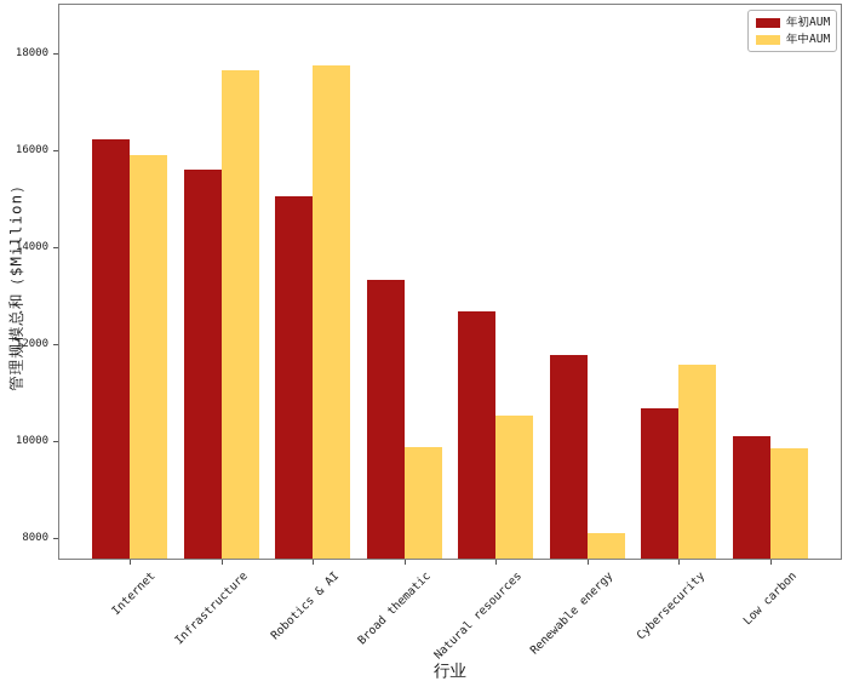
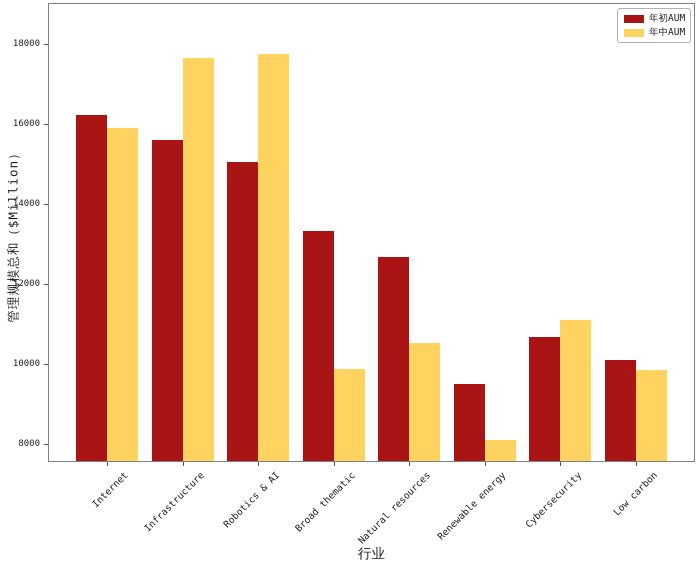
年初AUM/Renewable energy: 11800 -> 9500
年中AUM/Cybersecurity: 11600 -> 11100
